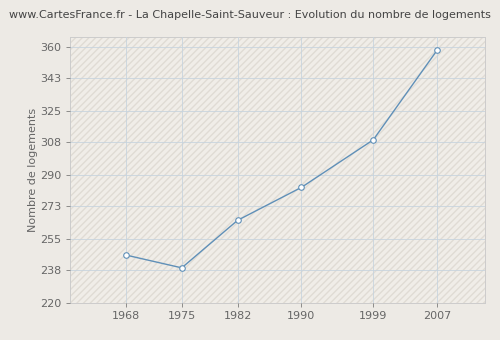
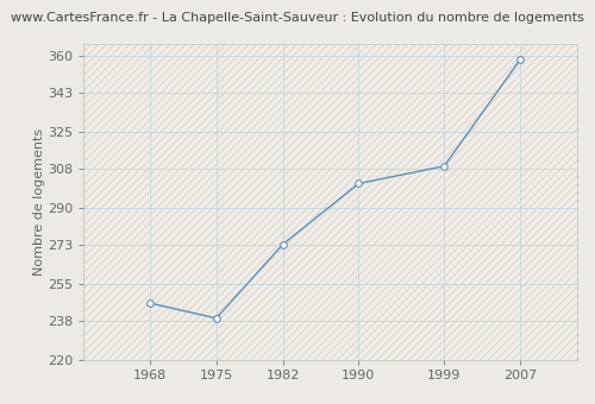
1982: 265 -> 273
1990: 283 -> 301
